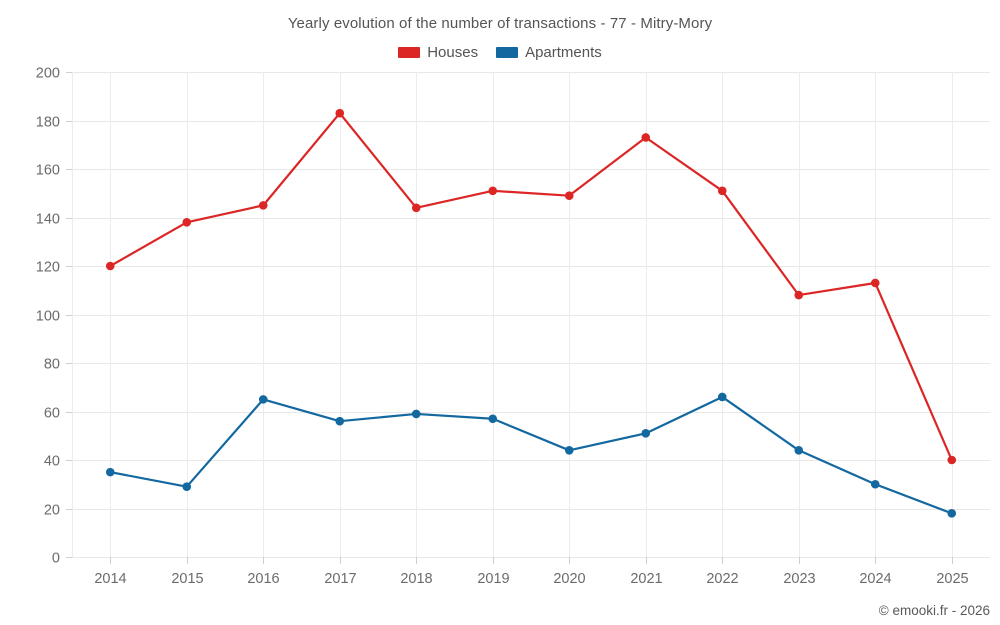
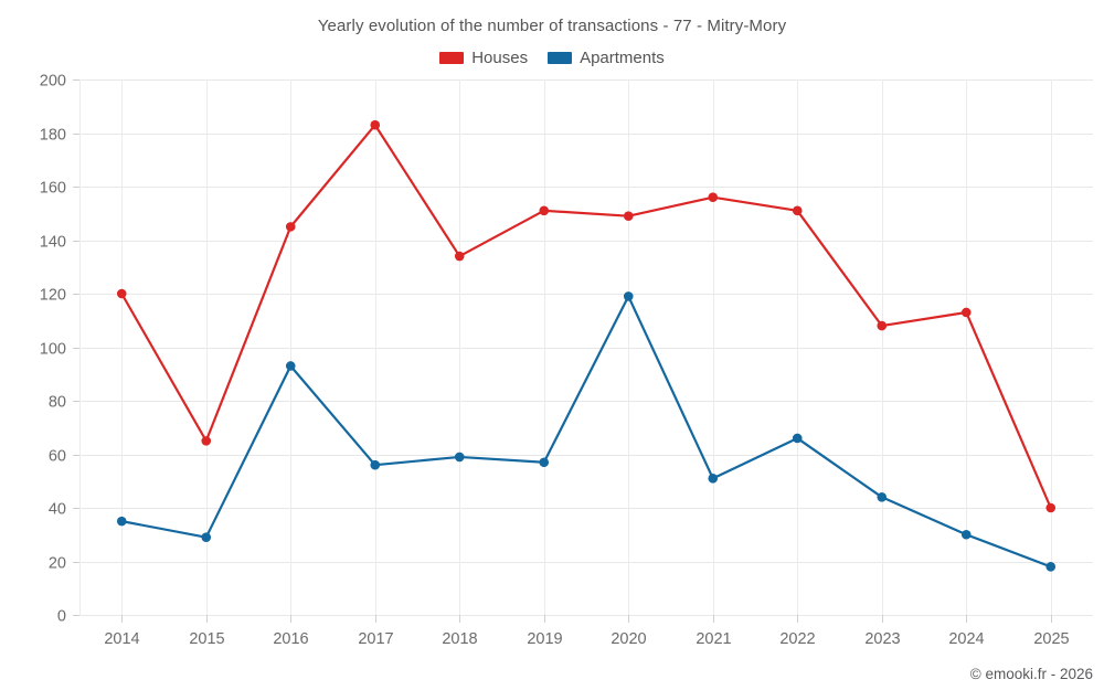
Houses/2015: 138 -> 65
Apartments/2016: 65 -> 93
Houses/2018: 144 -> 134
Apartments/2020: 44 -> 119
Houses/2021: 173 -> 156
